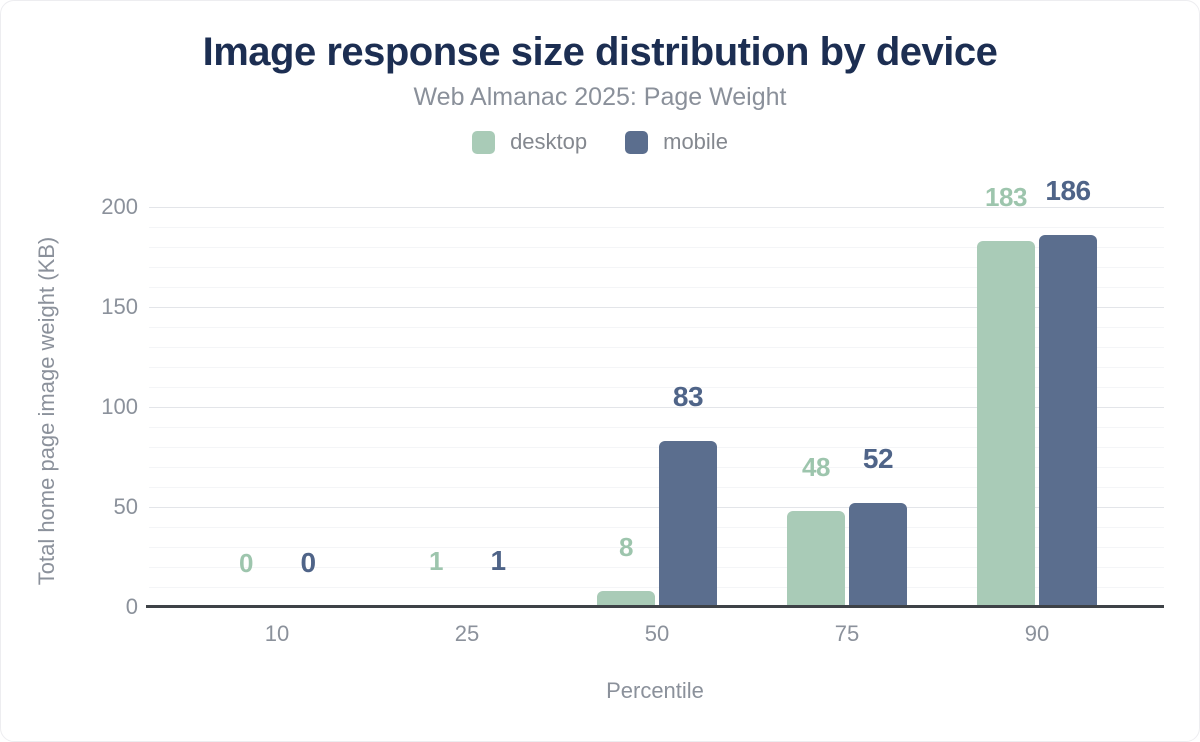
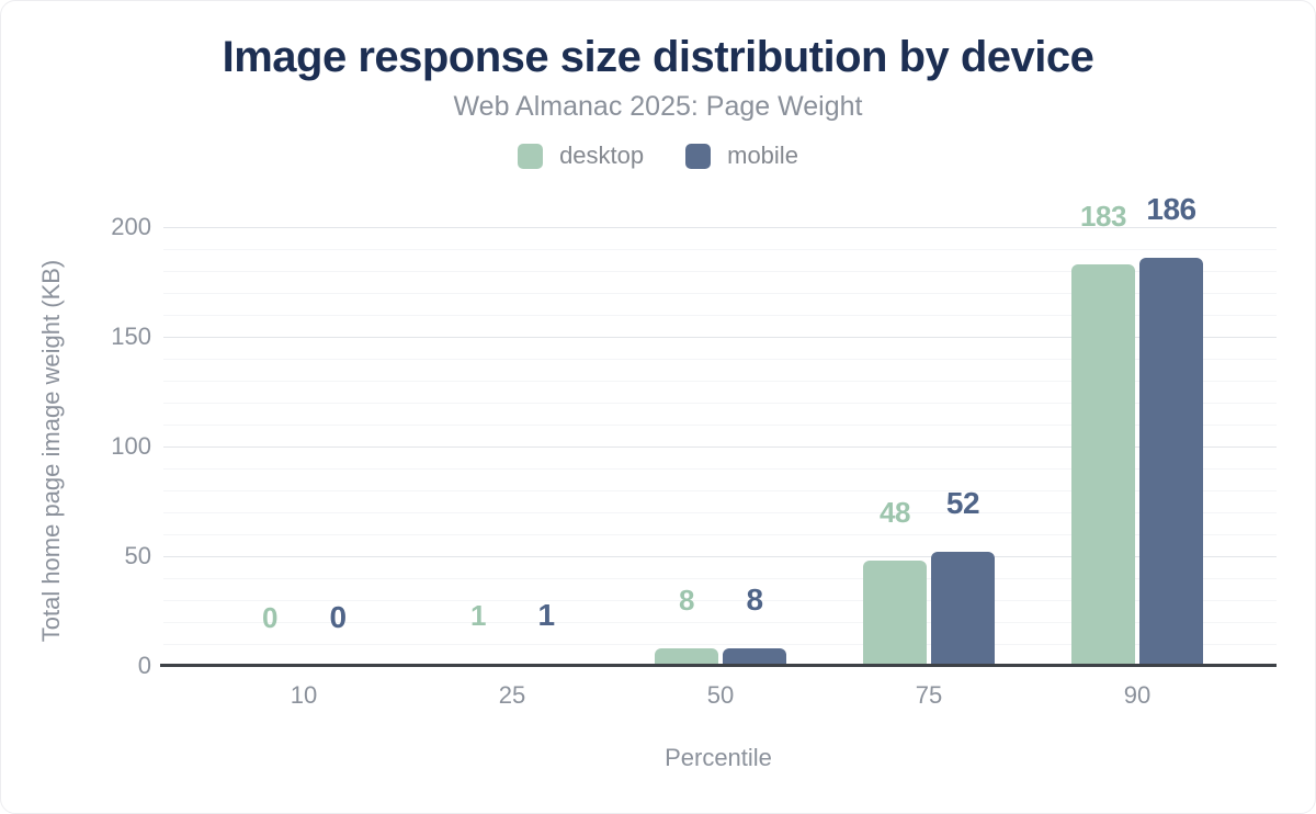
mobile/50: 83 -> 8
